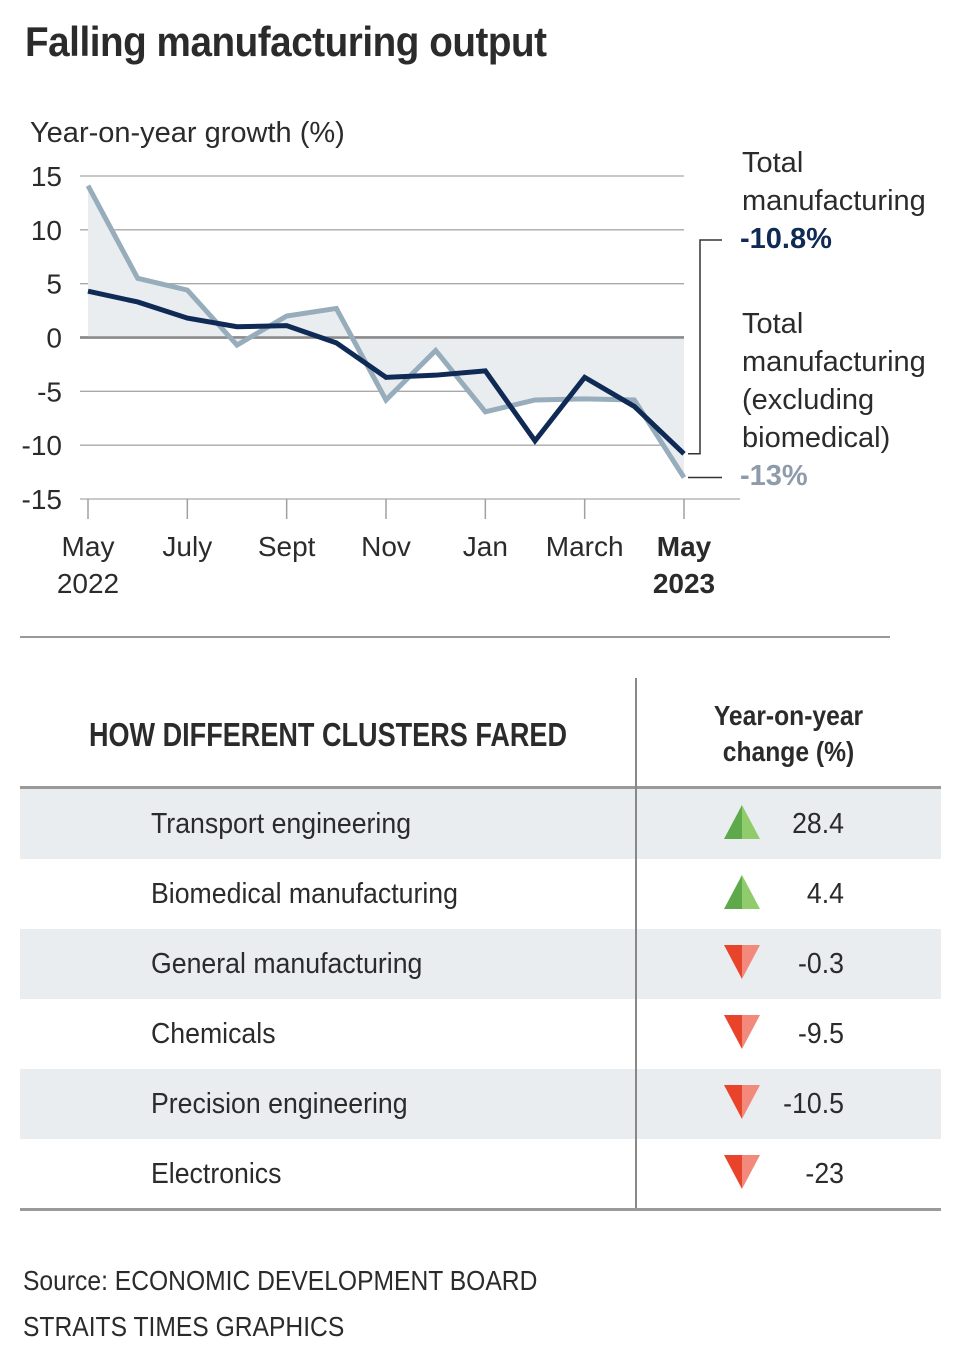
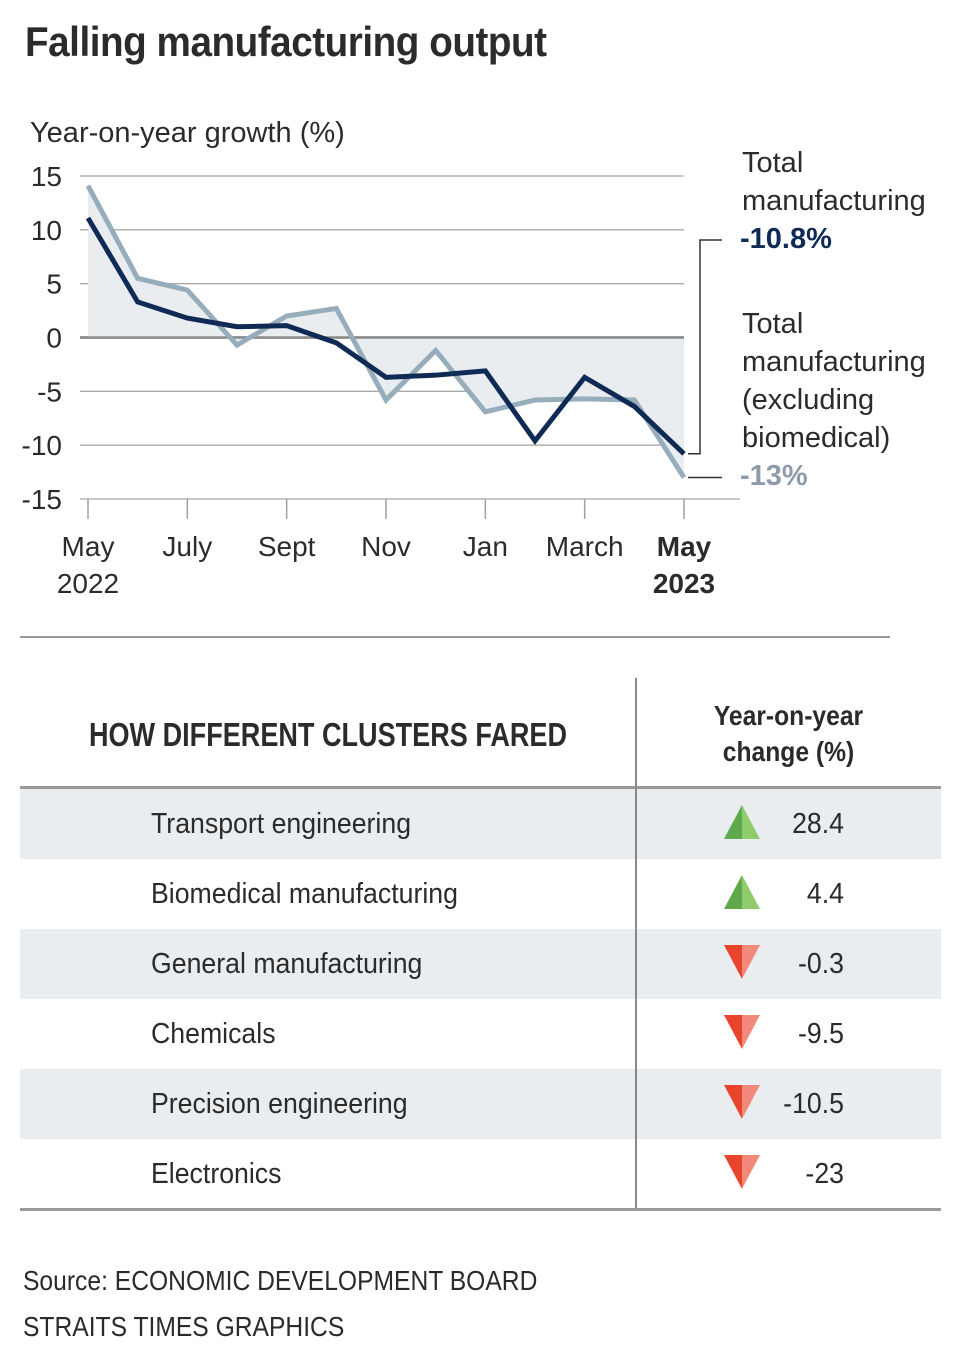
Total manufacturing/May 2022: 4.3 -> 11.1
